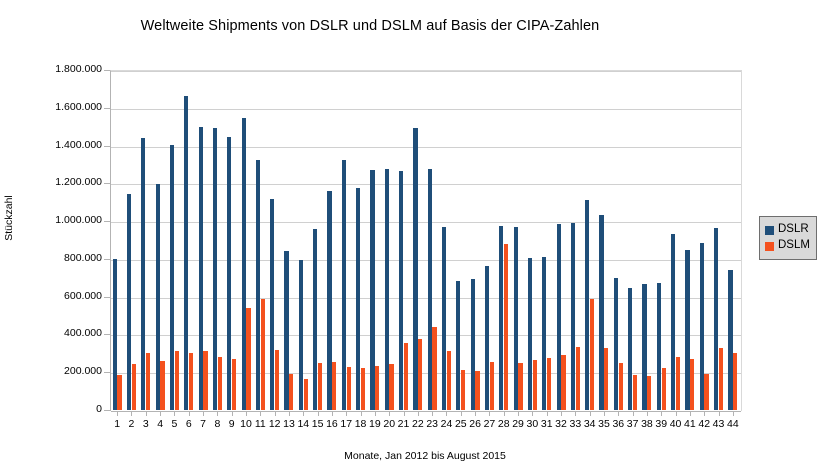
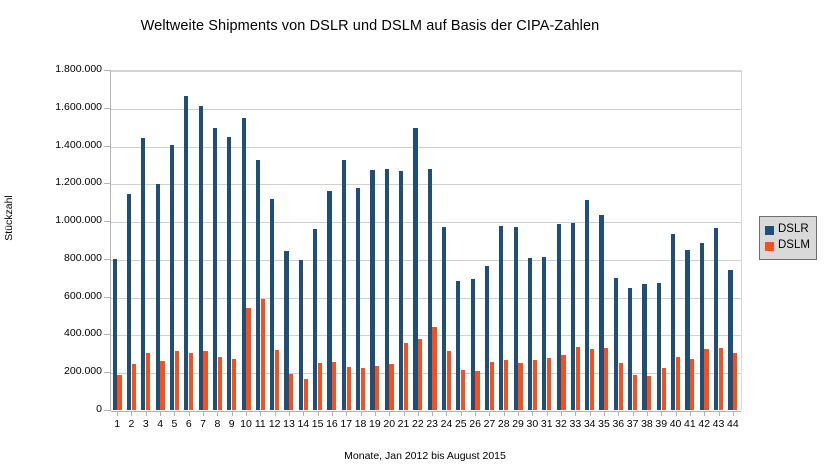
DSLR/7: 1500000 -> 1610000
DSLM/28: 880000 -> 260000
DSLM/34: 590000 -> 320000
DSLM/42: 190000 -> 320000
